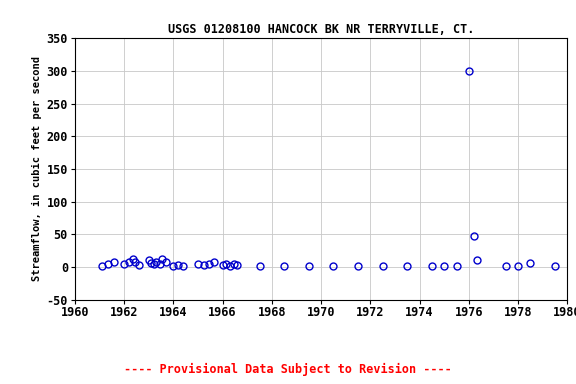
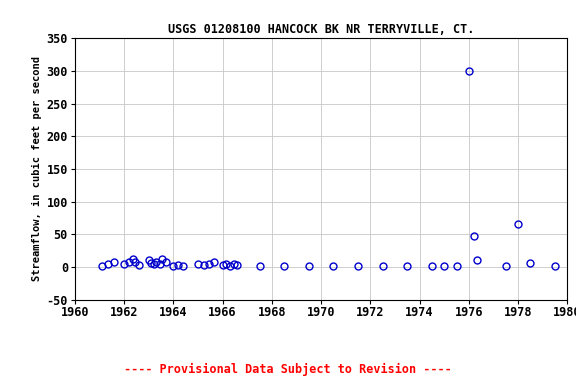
1978: 2 -> 66
